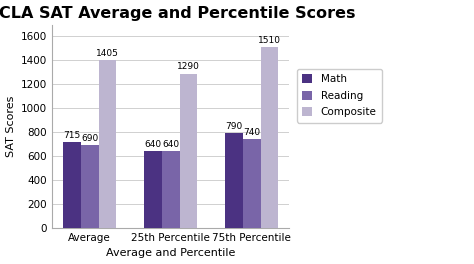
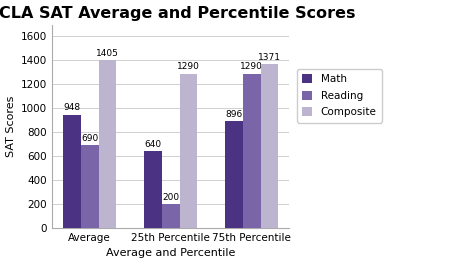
Math/Average: 715 -> 948
Reading/25th Percentile: 640 -> 200
Math/75th Percentile: 790 -> 896
Reading/75th Percentile: 740 -> 1290
Composite/75th Percentile: 1510 -> 1371
